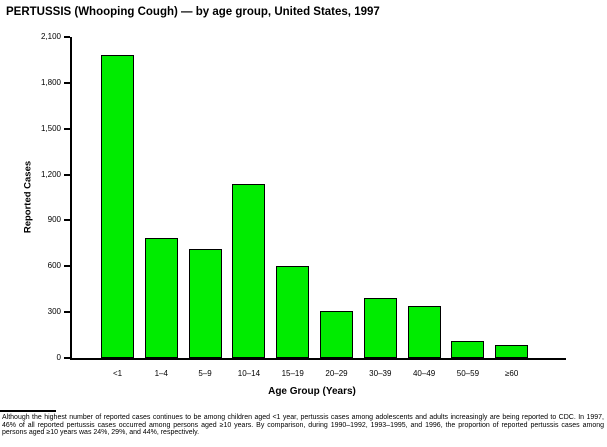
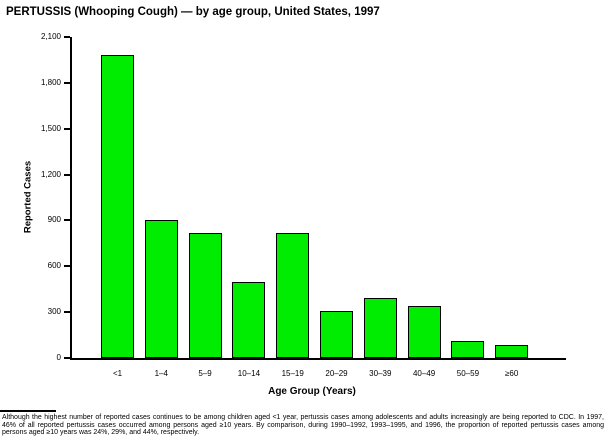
1–4: 780 -> 900
5–9: 710 -> 820
10–14: 1140 -> 500
15–19: 600 -> 820
